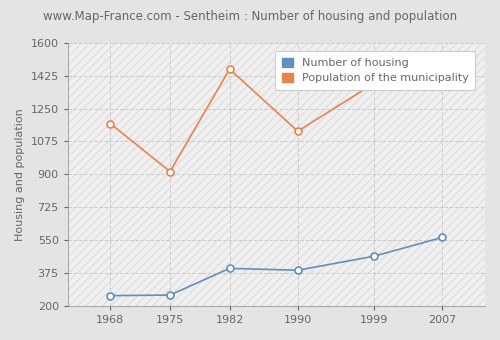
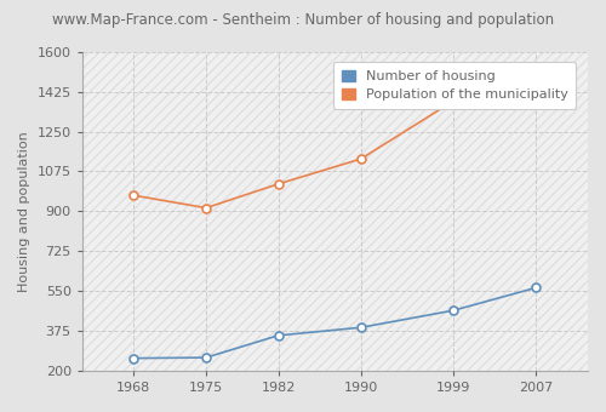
Population of the municipality/1968: 1170 -> 970
Number of housing/1982: 400 -> 360
Population of the municipality/1982: 1460 -> 1020
